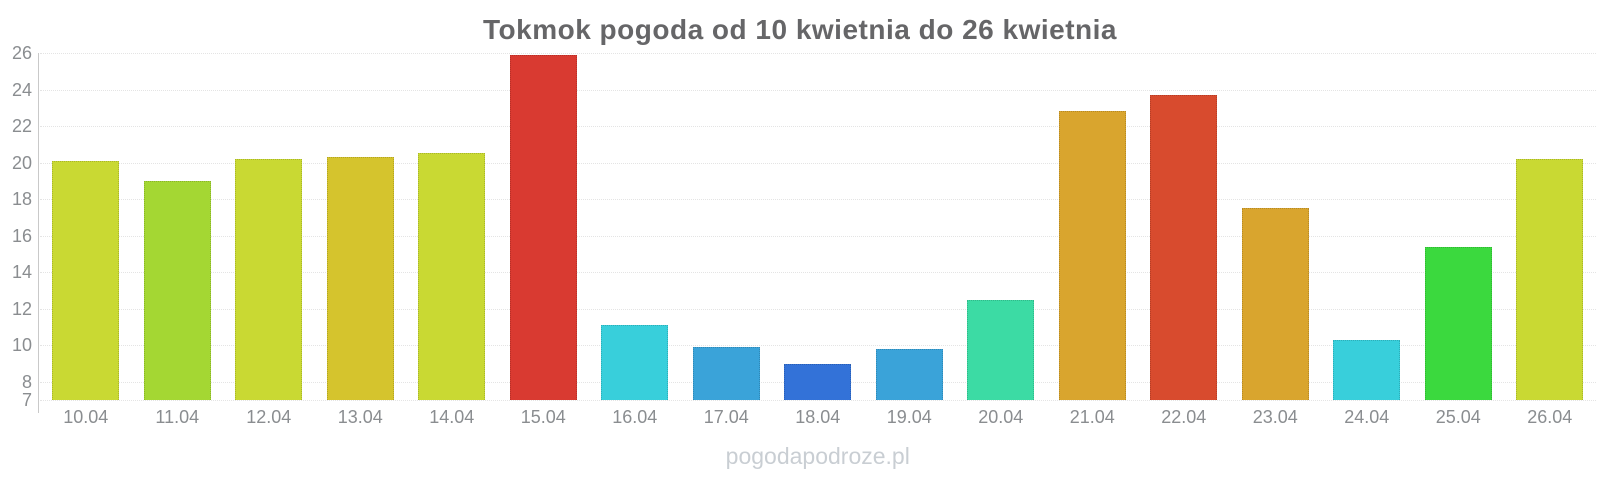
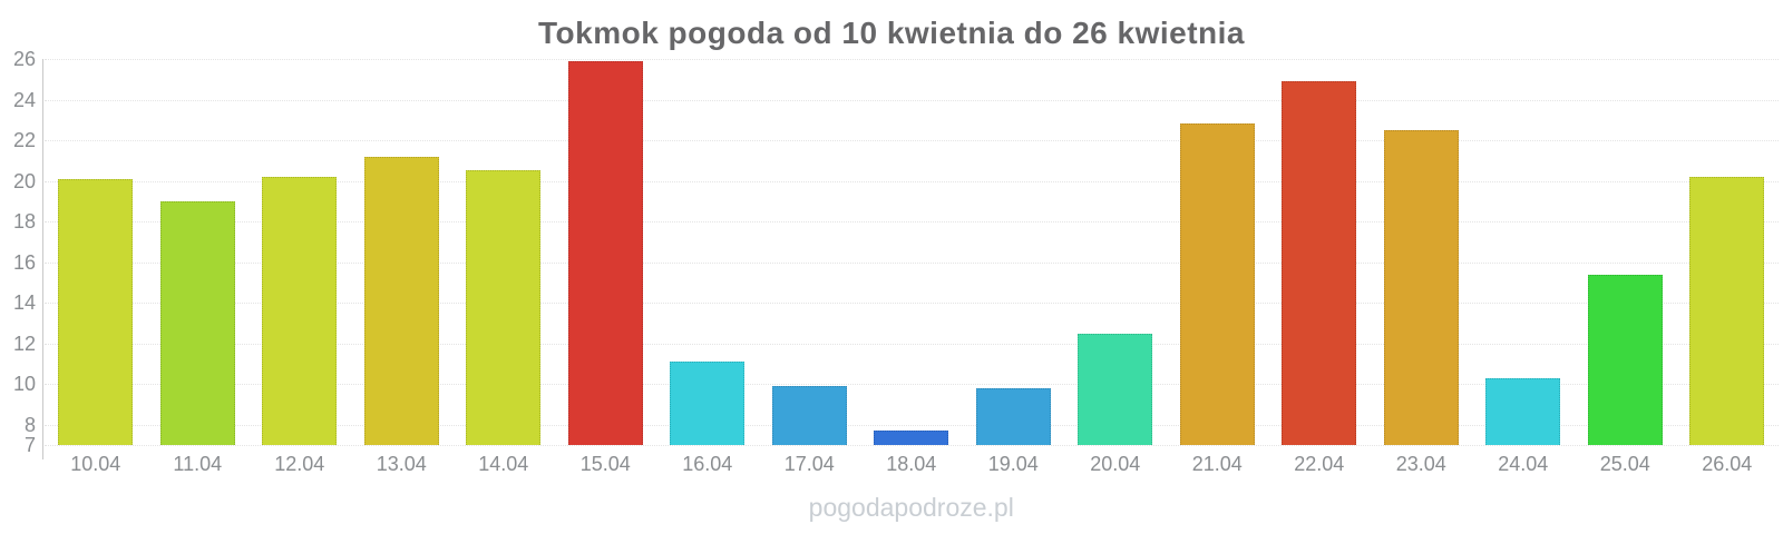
13.04: 20.3 -> 21.2
18.04: 9.0 -> 7.7
22.04: 23.7 -> 24.9
23.04: 17.5 -> 22.5
